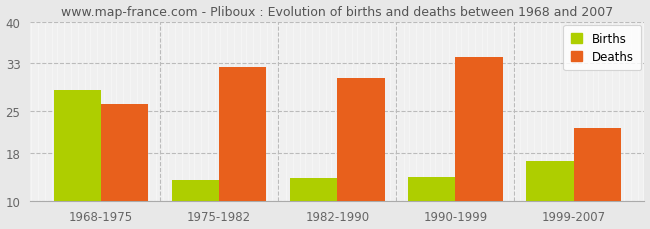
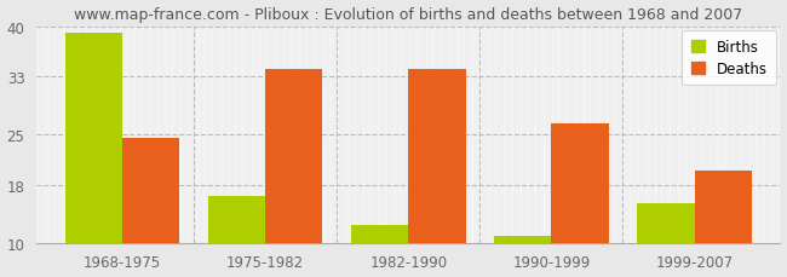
Births/1968-1975: 28.6 -> 39.0
Deaths/1968-1975: 26.2 -> 24.5
Births/1975-1982: 13.4 -> 16.5
Deaths/1975-1982: 32.4 -> 34.0
Births/1982-1990: 13.8 -> 12.5
Deaths/1982-1990: 30.6 -> 34.0
Births/1990-1999: 14.0 -> 11.0
Deaths/1990-1999: 34.0 -> 26.5
Births/1999-2007: 16.6 -> 15.5
Deaths/1999-2007: 22.2 -> 20.0
